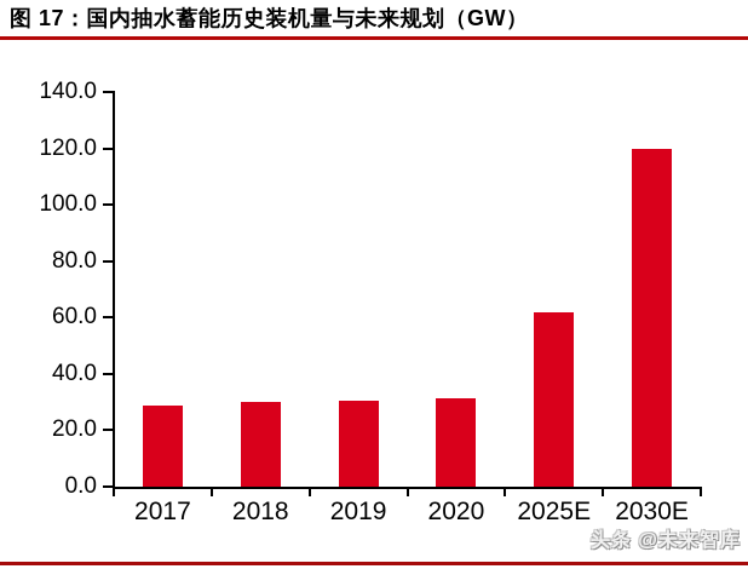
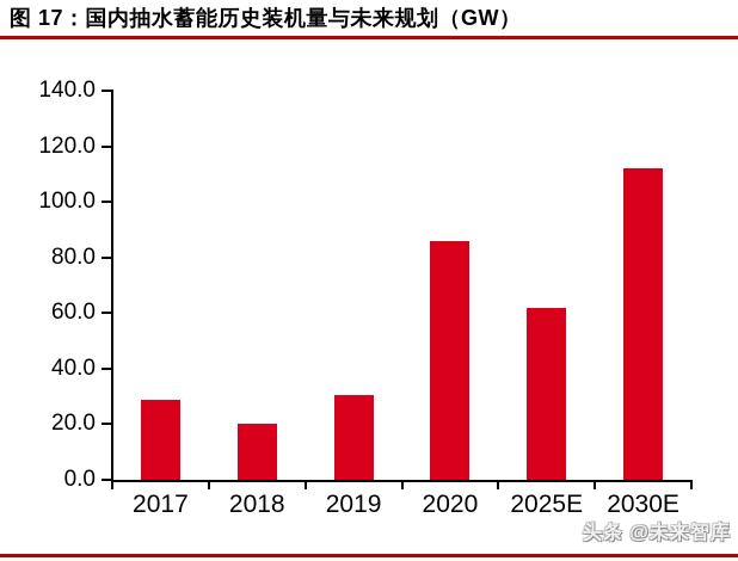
2018: 30 -> 20
2020: 32 -> 86
2030E: 120 -> 112
